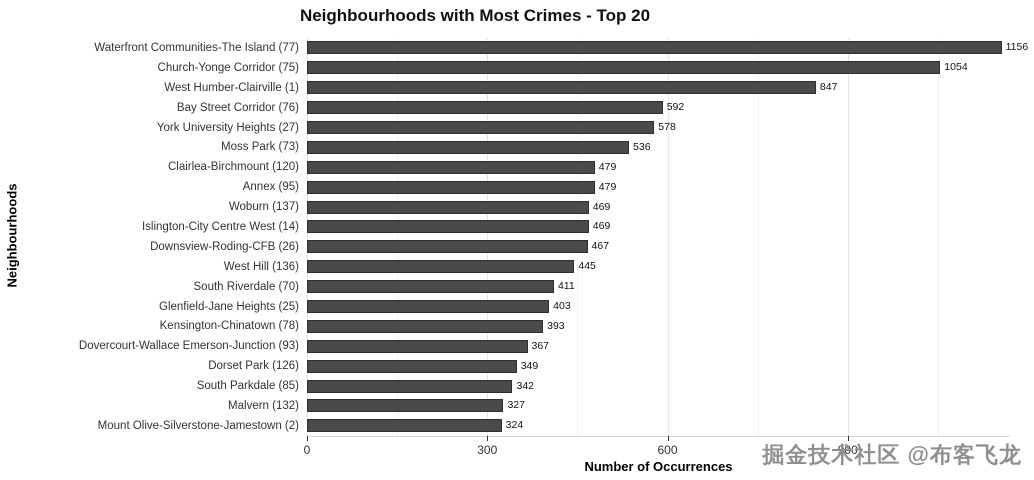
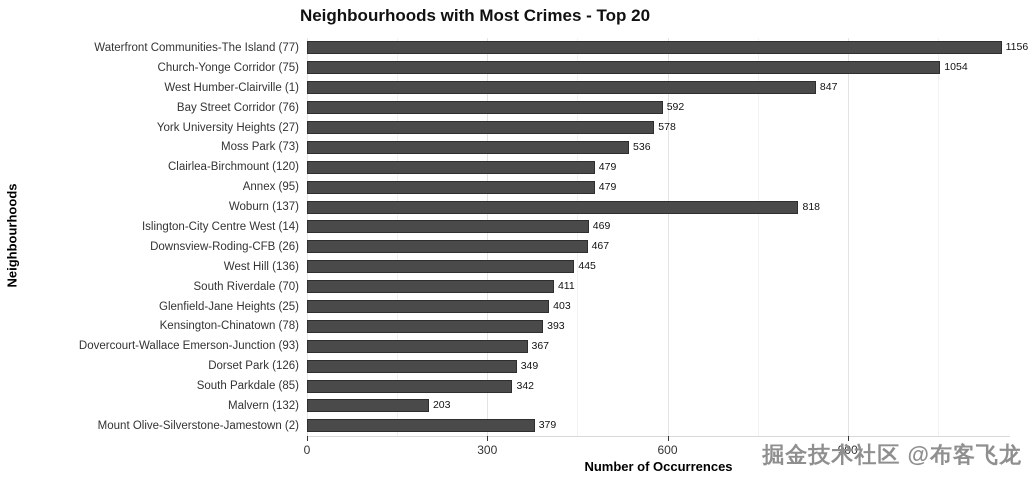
Woburn (137): 469 -> 818
Malvern (132): 327 -> 203
Mount Olive-Silverstone-Jamestown (2): 324 -> 379
